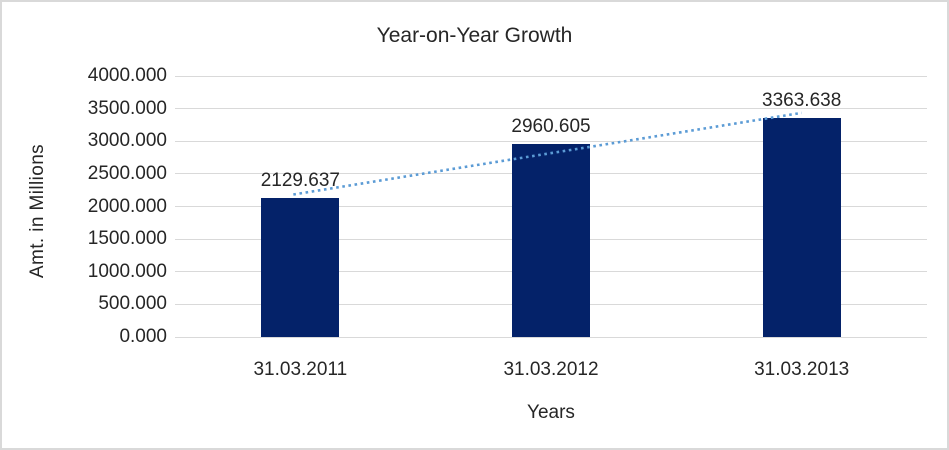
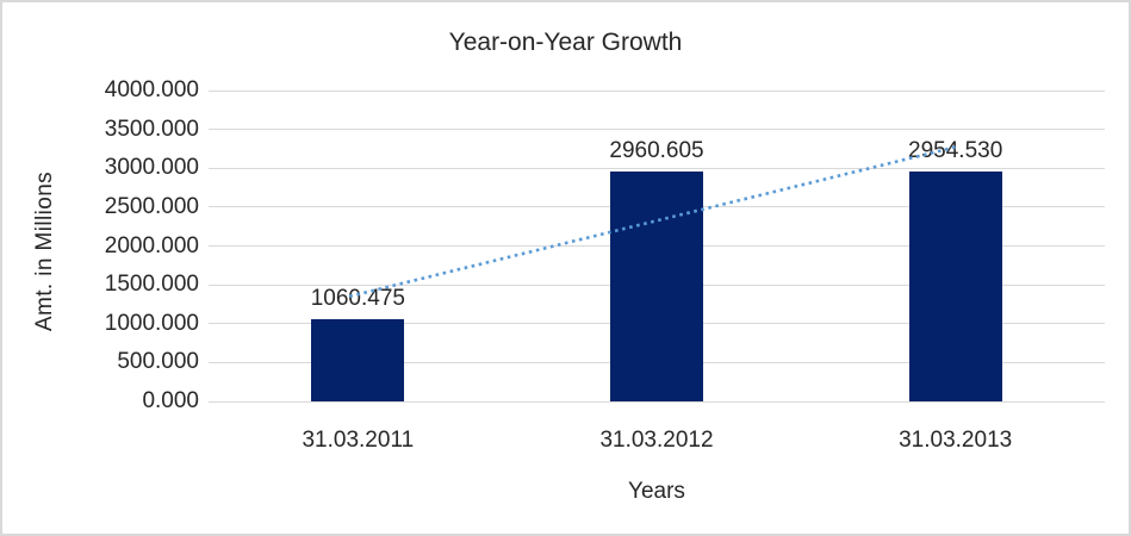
31.03.2011: 2129.637 -> 1060.475
31.03.2013: 3363.638 -> 2954.530
